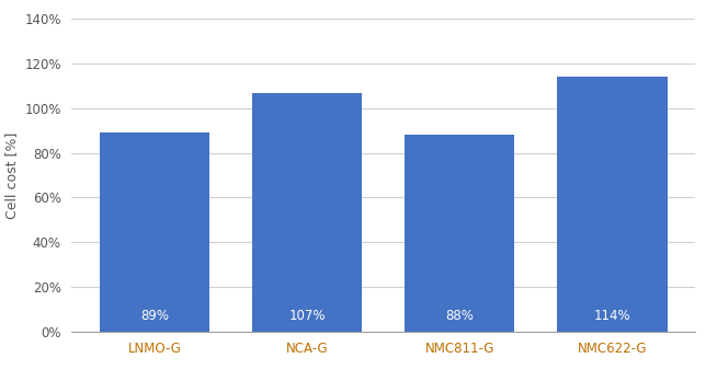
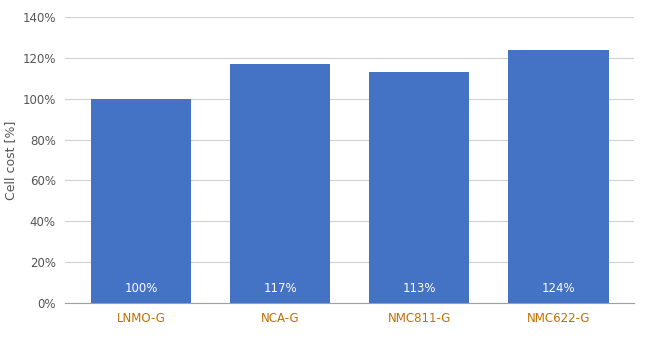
LNMO-G: 89% -> 100%
NCA-G: 107% -> 117%
NMC811-G: 88% -> 113%
NMC622-G: 114% -> 124%
